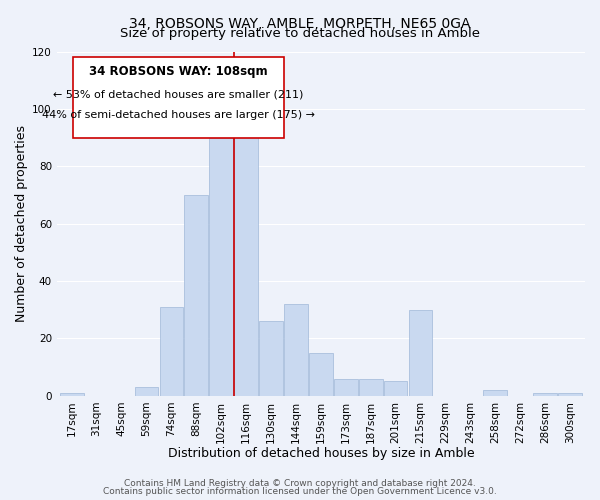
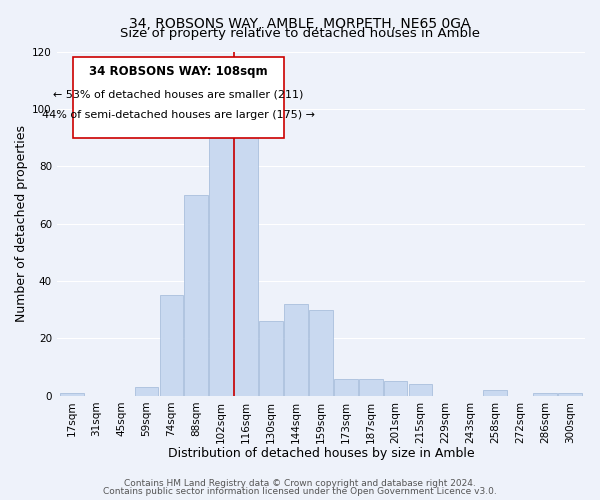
74sqm: 31 -> 35
159sqm: 15 -> 30
215sqm: 30 -> 4
